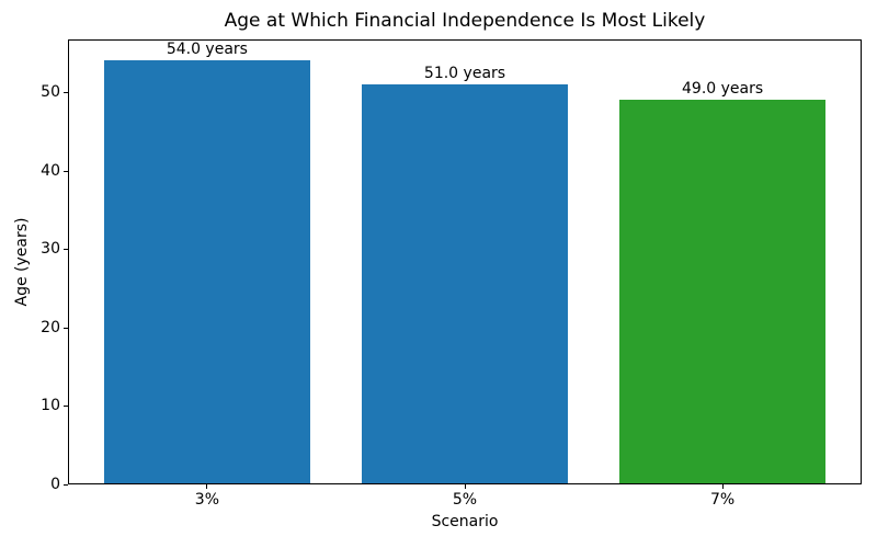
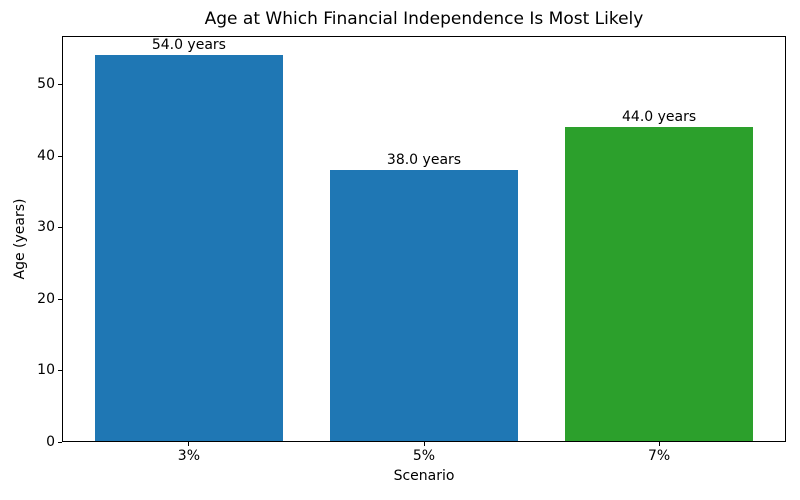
5%: 51.0 -> 38.0
7%: 49.0 -> 44.0
